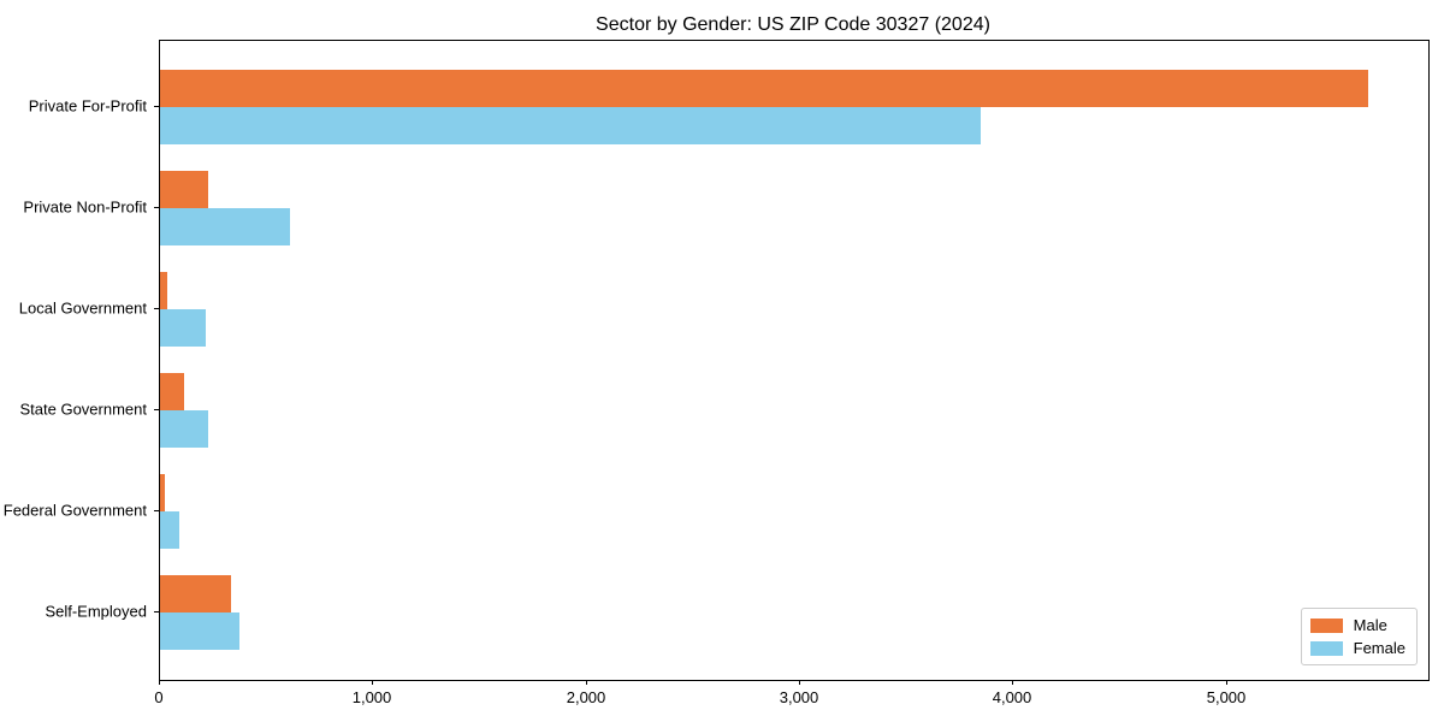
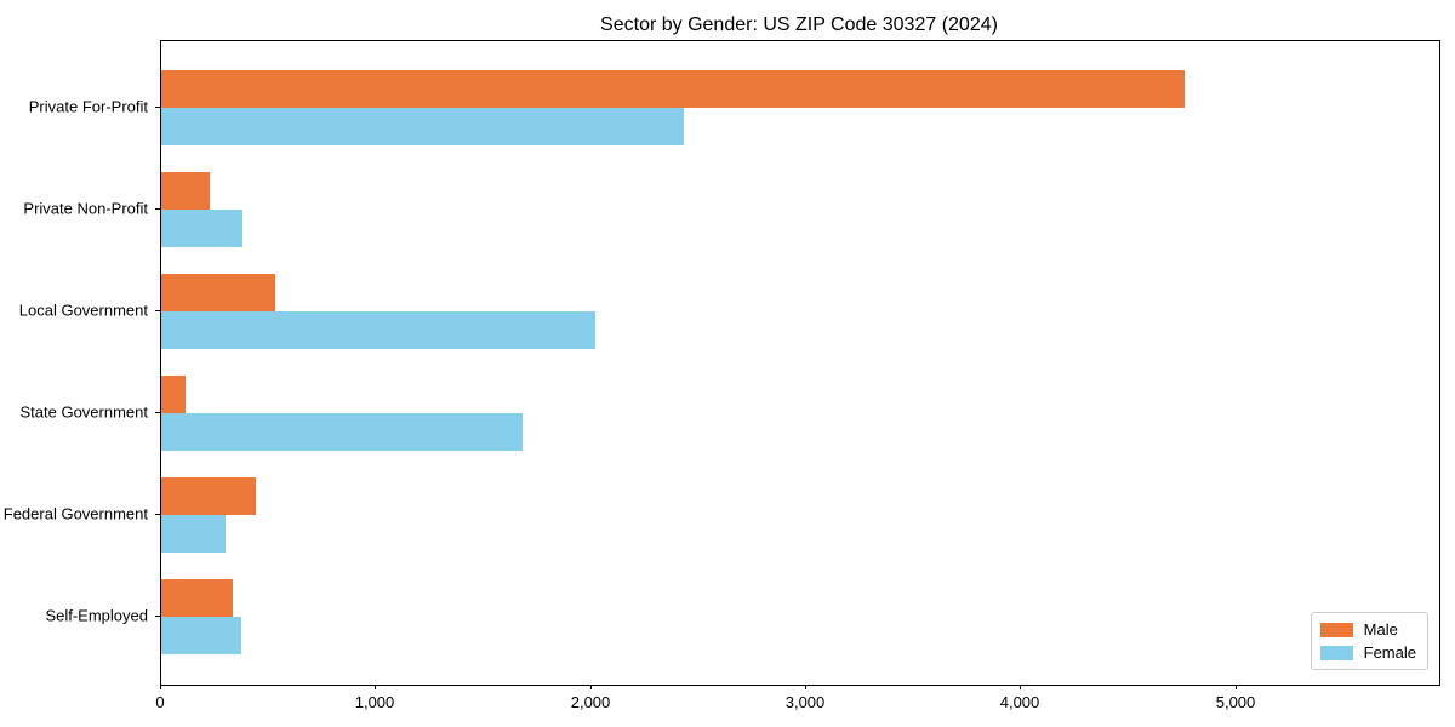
Male/Private For-Profit: 5660 -> 4760
Female/Private For-Profit: 3840 -> 2430
Female/Private Non-Profit: 610 -> 380
Male/Local Government: 40 -> 530
Female/Local Government: 220 -> 2020
Female/State Government: 220 -> 1680
Male/Federal Government: 20 -> 440
Female/Federal Government: 90 -> 300
